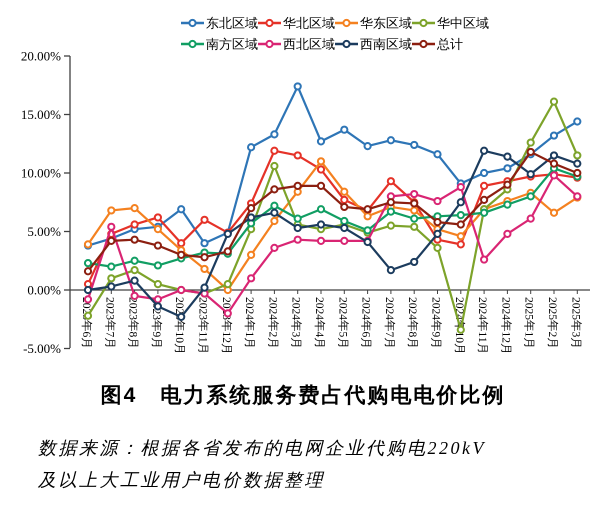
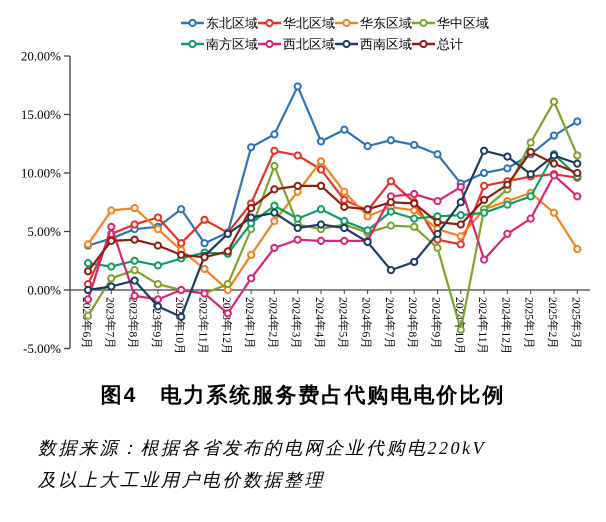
西南区域/2023年11月: 0.2% -> 2.9%
南方区域/2025年2月: 10.4% -> 11.6%
华东区域/2025年3月: 7.9% -> 3.5%
